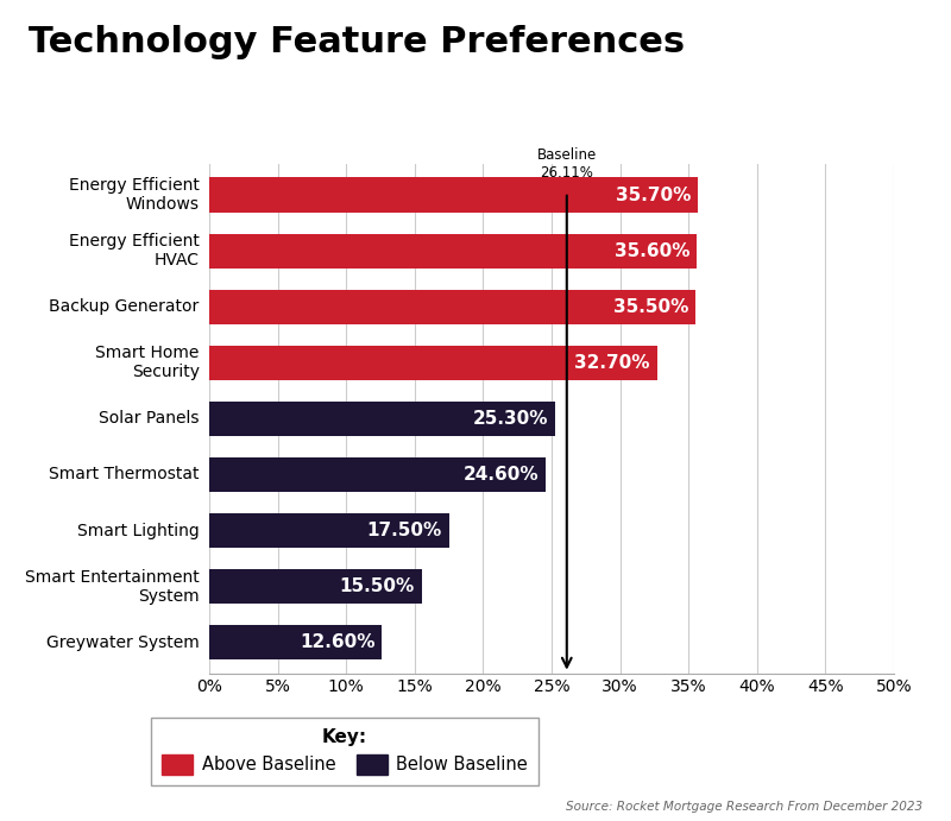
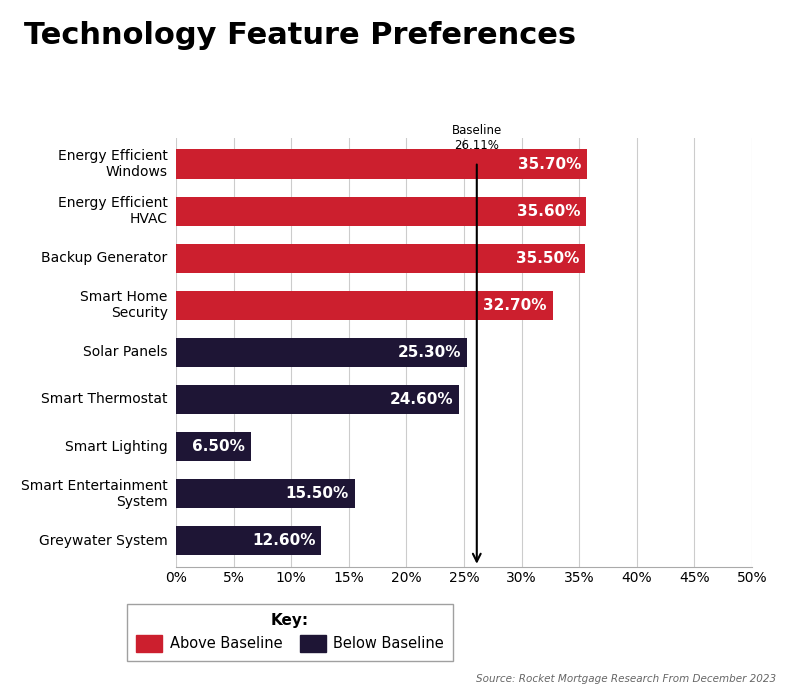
Smart Lighting: 17.50% -> 6.50%
